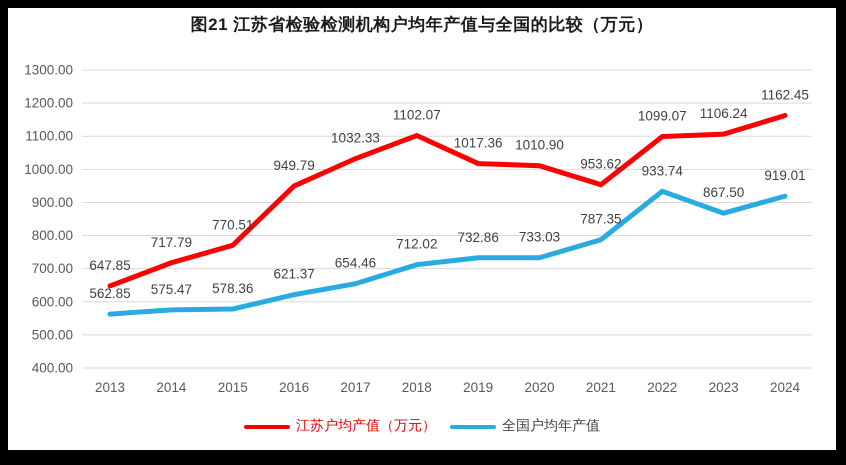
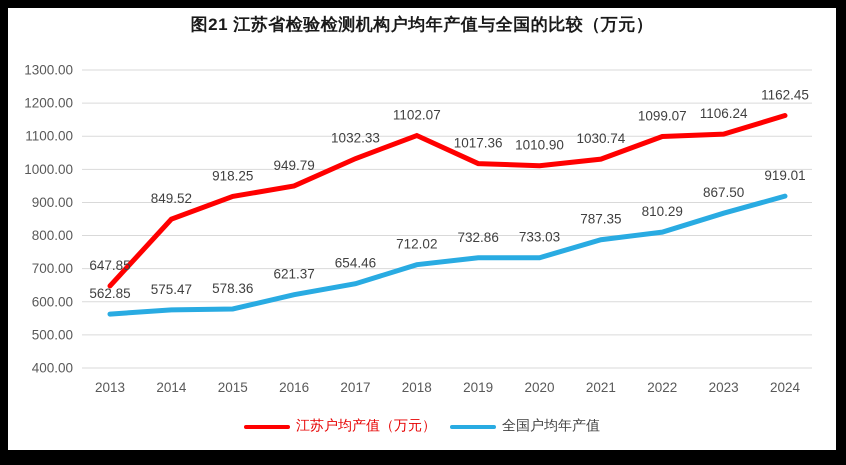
江苏户均产值（万元）/2014: 717.79 -> 849.52
江苏户均产值（万元）/2015: 770.51 -> 918.25
江苏户均产值（万元）/2021: 953.62 -> 1030.74
全国户均年产值/2022: 933.74 -> 810.29
